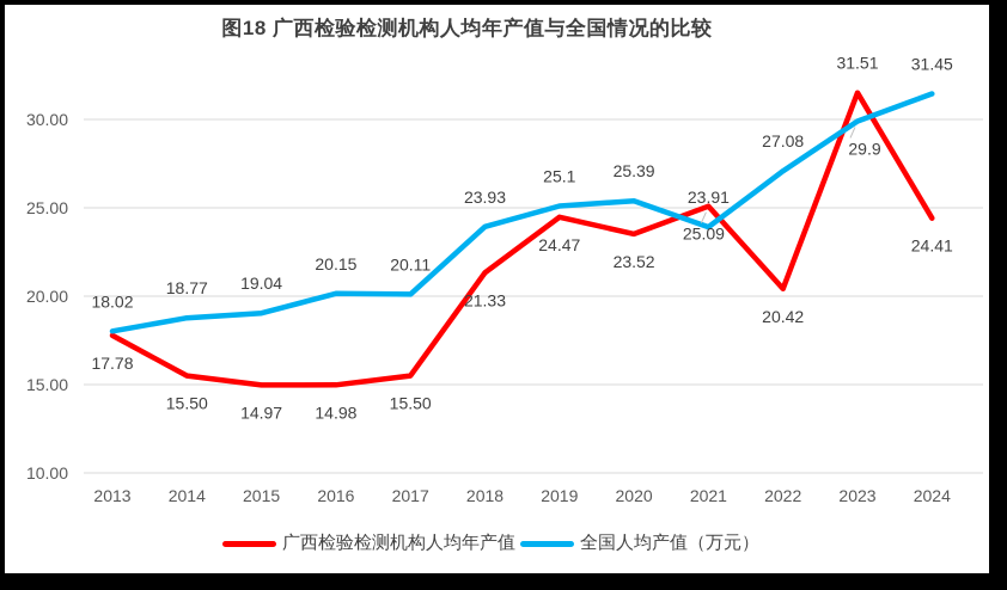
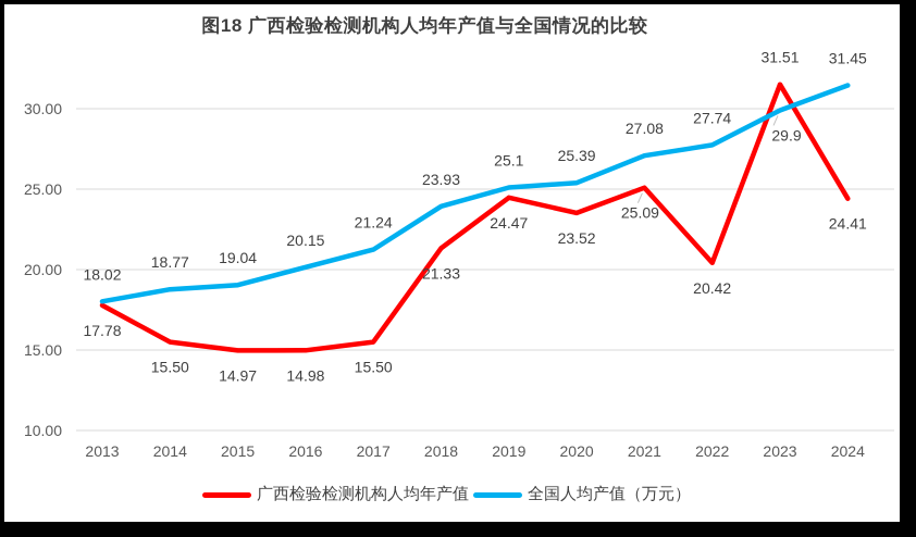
全国人均产值（万元）/2017: 20.11 -> 21.24
全国人均产值（万元）/2021: 23.91 -> 27.08
全国人均产值（万元）/2022: 27.08 -> 27.74
